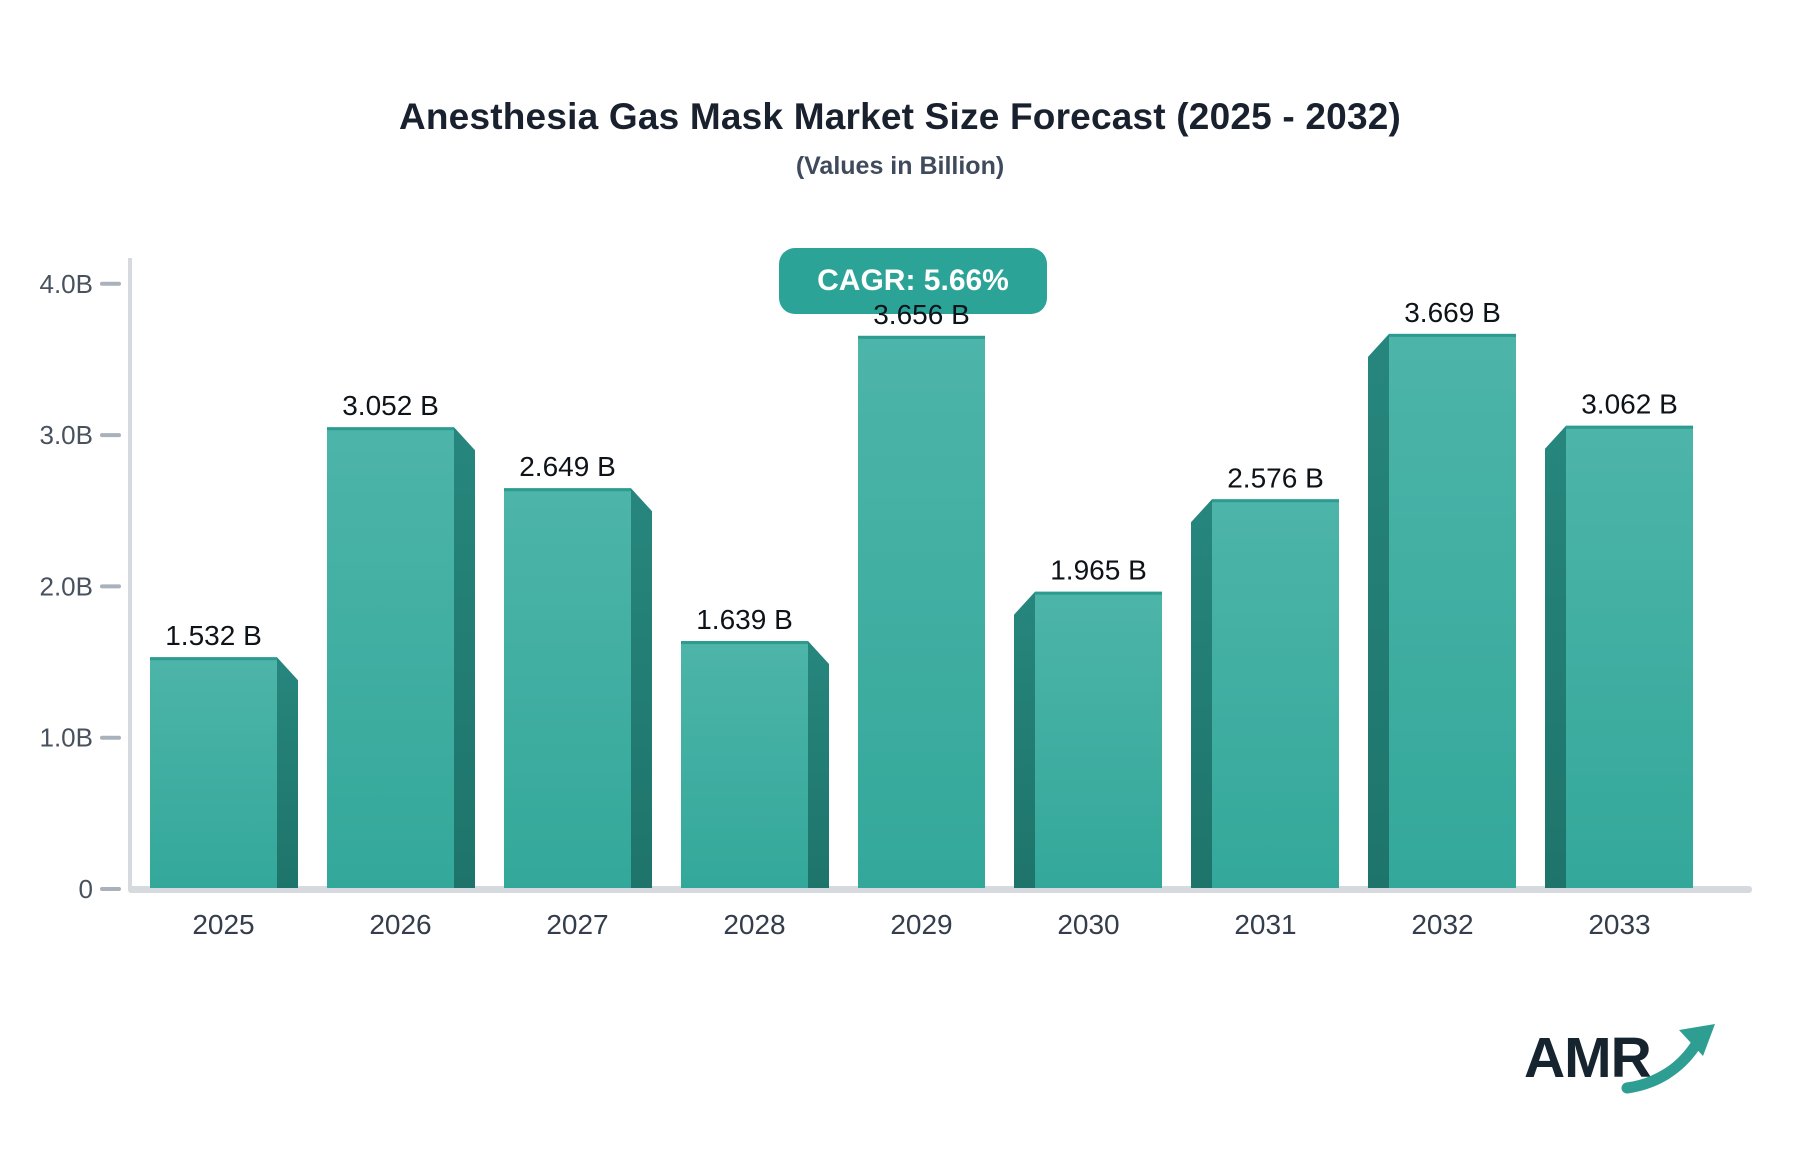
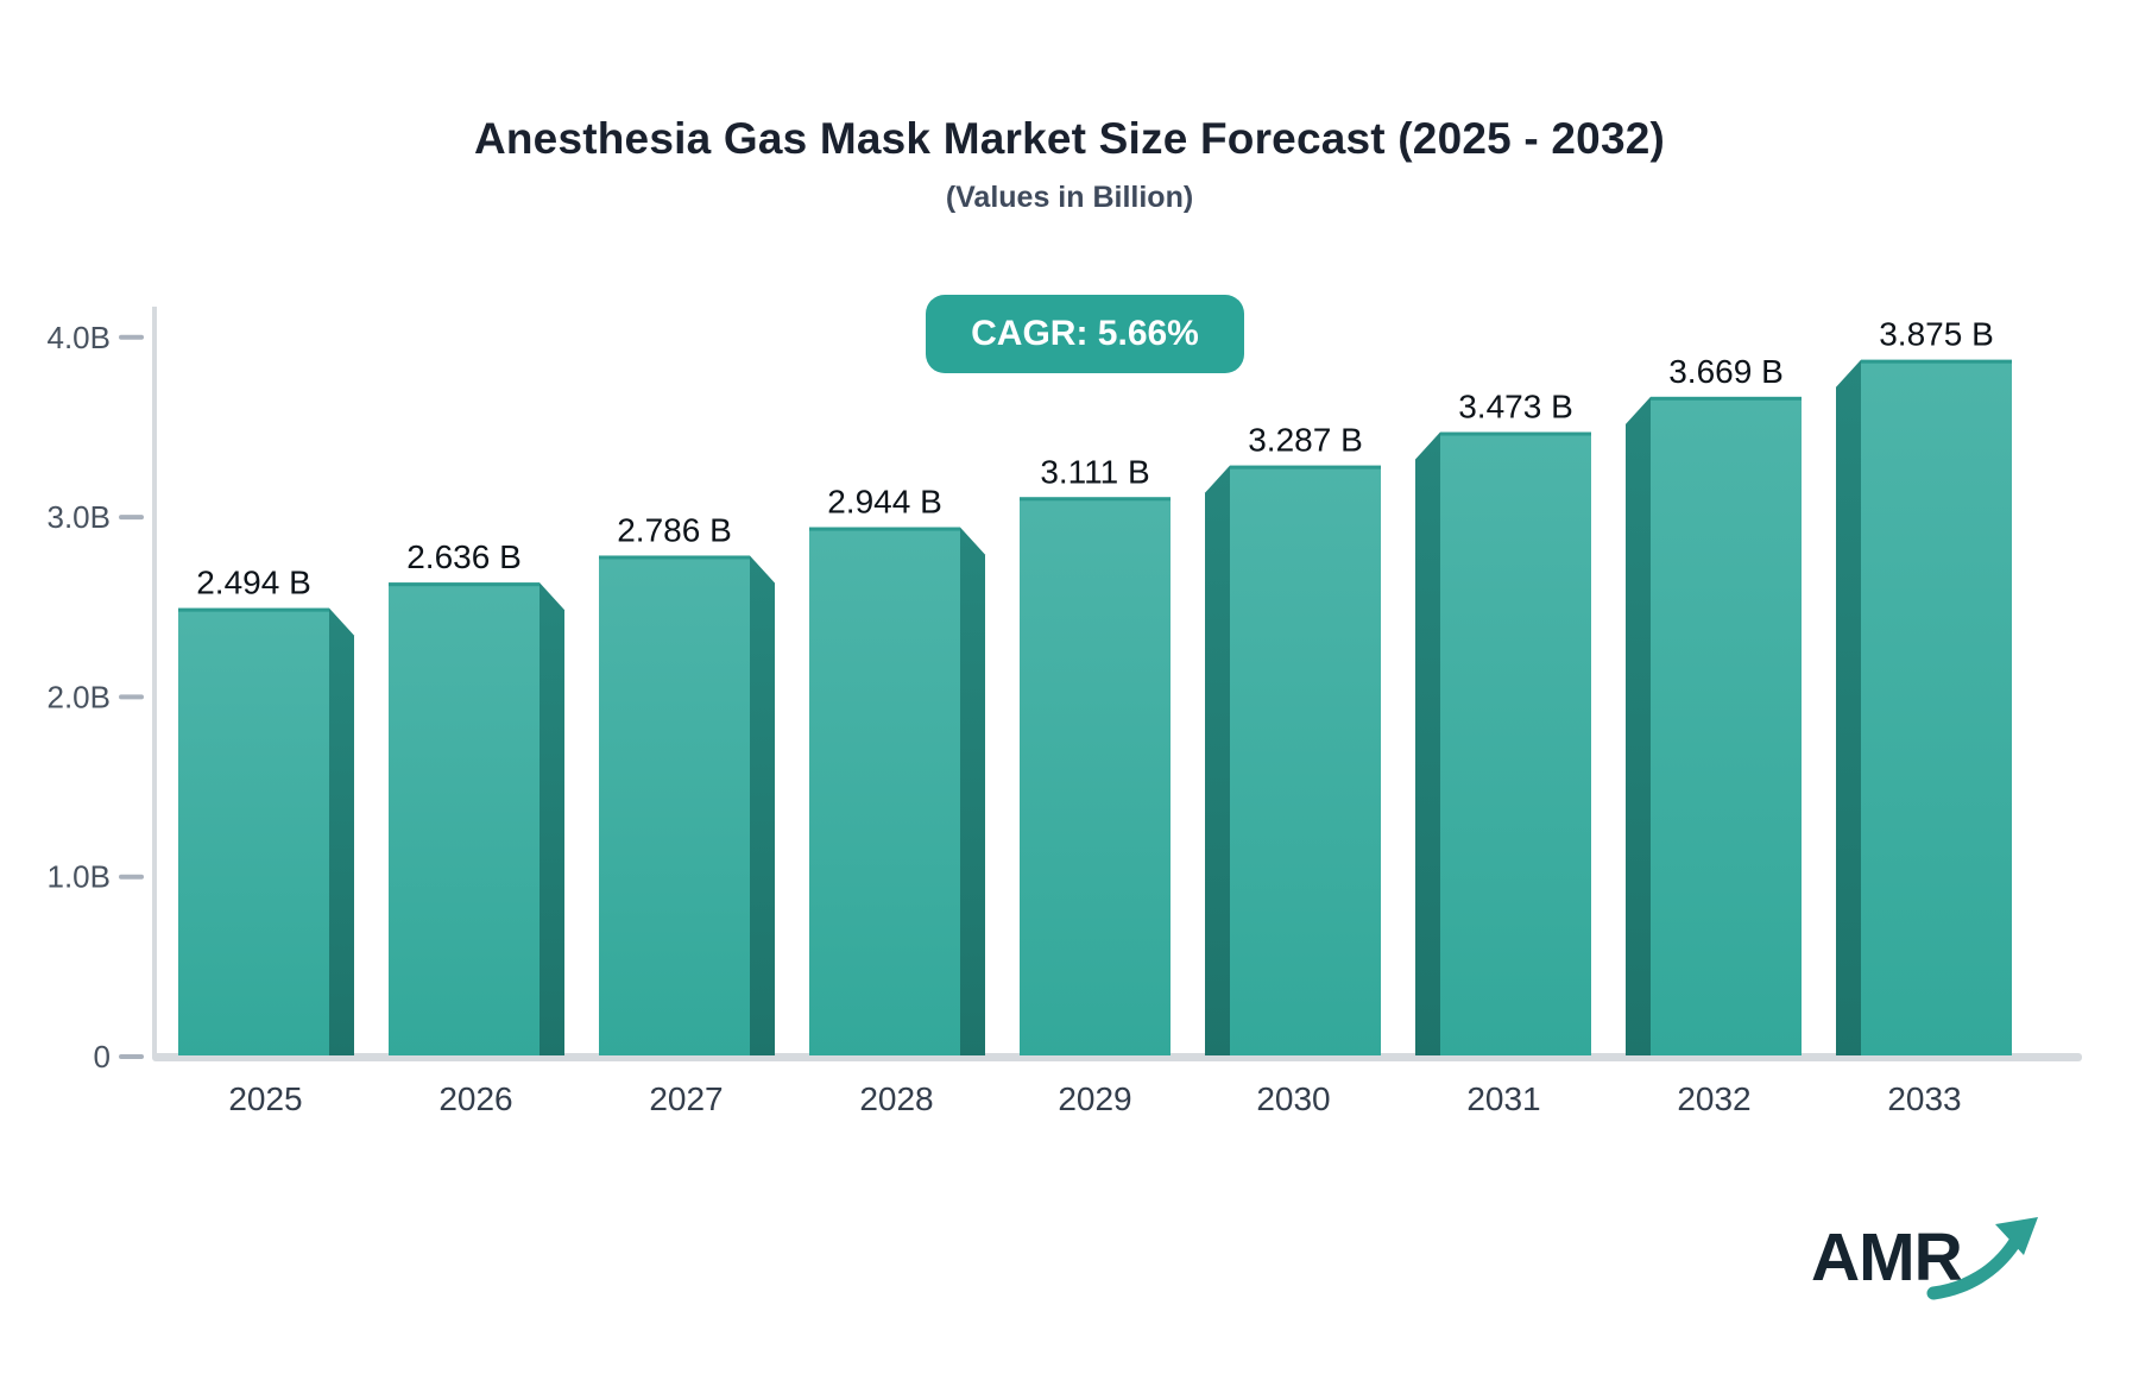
2025: 1.532 -> 2.494
2026: 3.052 -> 2.636
2027: 2.649 -> 2.786
2028: 1.639 -> 2.944
2029: 3.656 -> 3.111
2030: 1.965 -> 3.287
2031: 2.576 -> 3.473
2033: 3.062 -> 3.875
